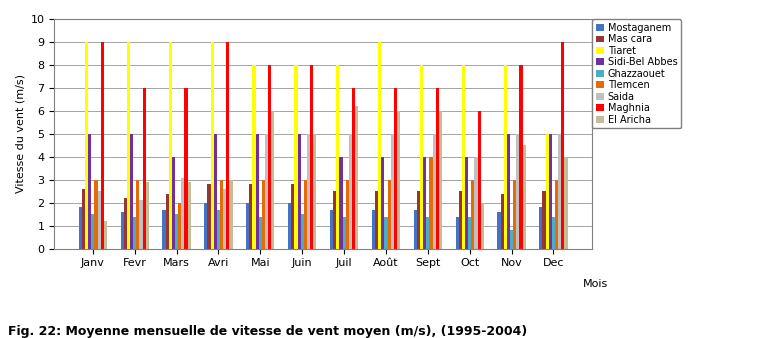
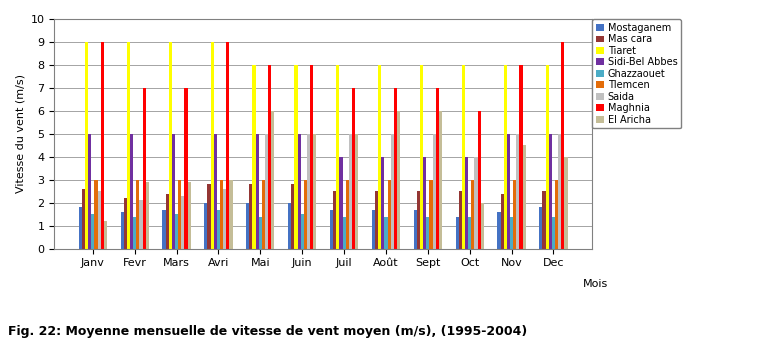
Sidi-Bel Abbes/Mars: 4 -> 5
Tlemcen/Mars: 2 -> 3
Saida/Mars: 3.1 -> 2.3
El Aricha/Juil: 6.2 -> 5.0
Tiaret/Août: 9 -> 8
Tlemcen/Sept: 4 -> 3
Ghazzaouet/Nov: 0.8 -> 1.4
Tiaret/Dec: 5 -> 8
